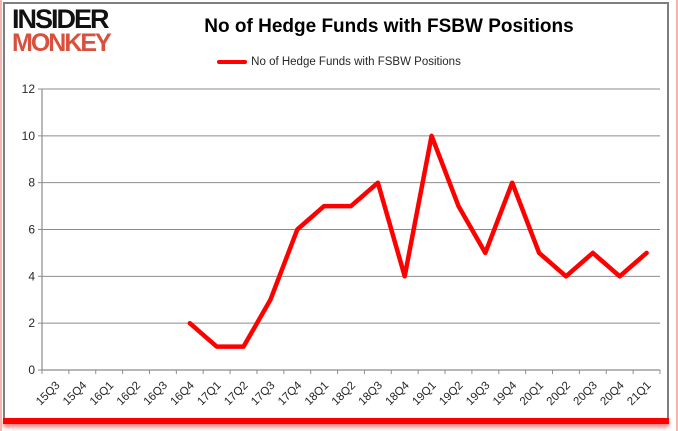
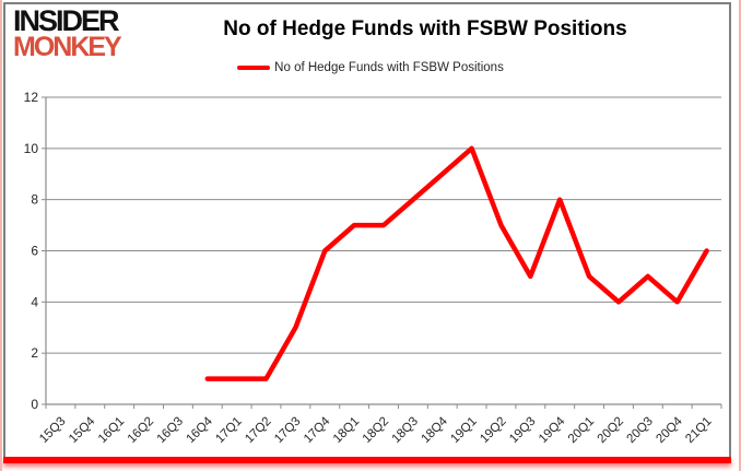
16Q4: 2 -> 1
18Q4: 4 -> 9
21Q1: 5 -> 6
